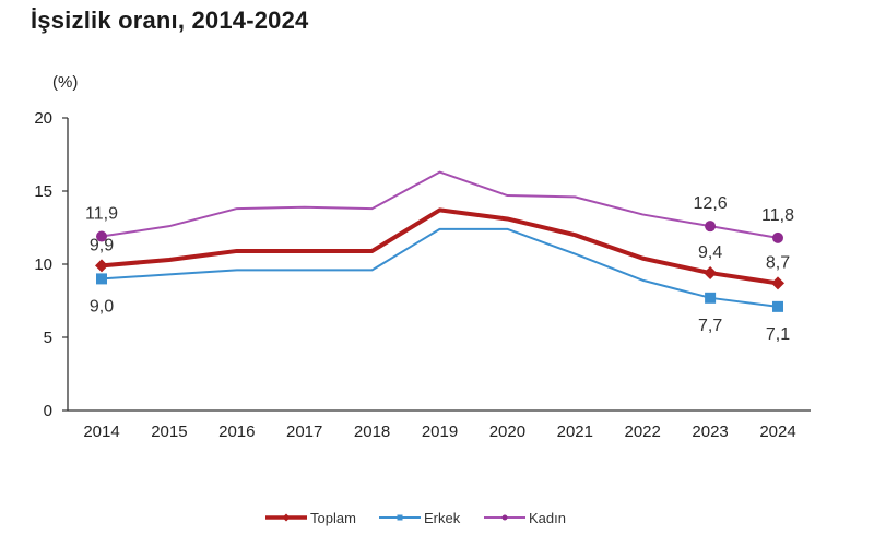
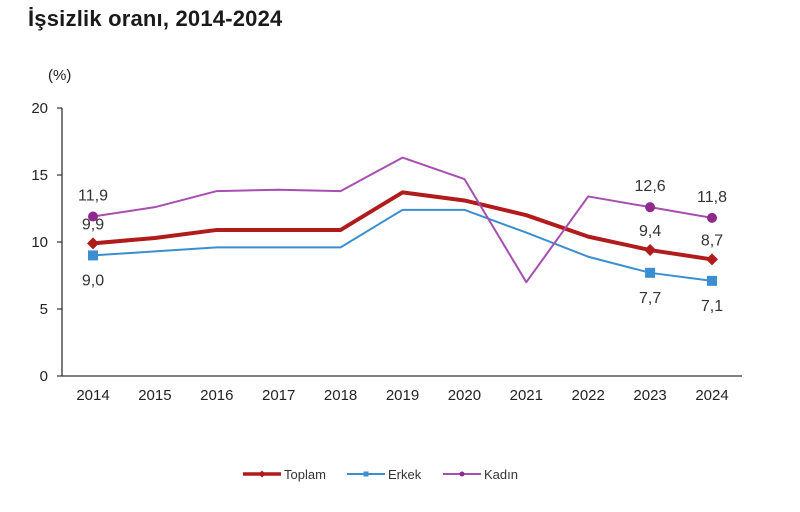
Kadın/2021: 14.6 -> 7.0
